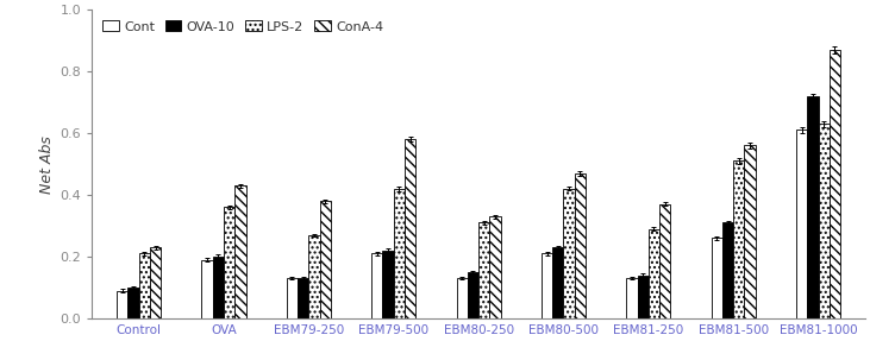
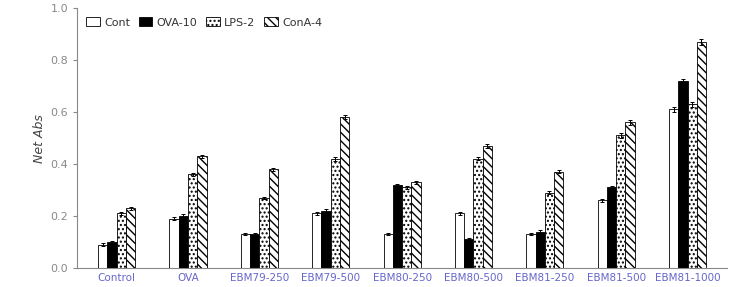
OVA-10/EBM80-250: 0.15 -> 0.32
OVA-10/EBM80-500: 0.23 -> 0.11
